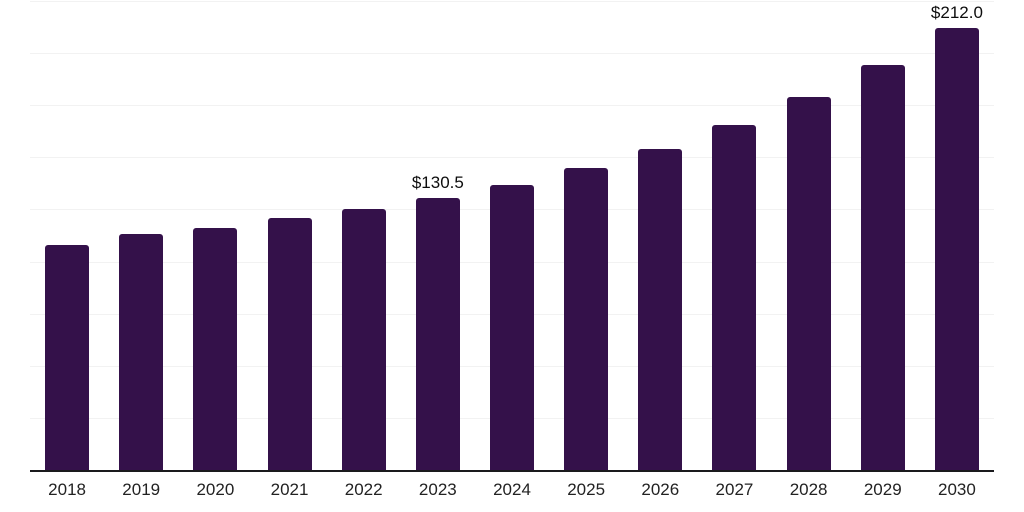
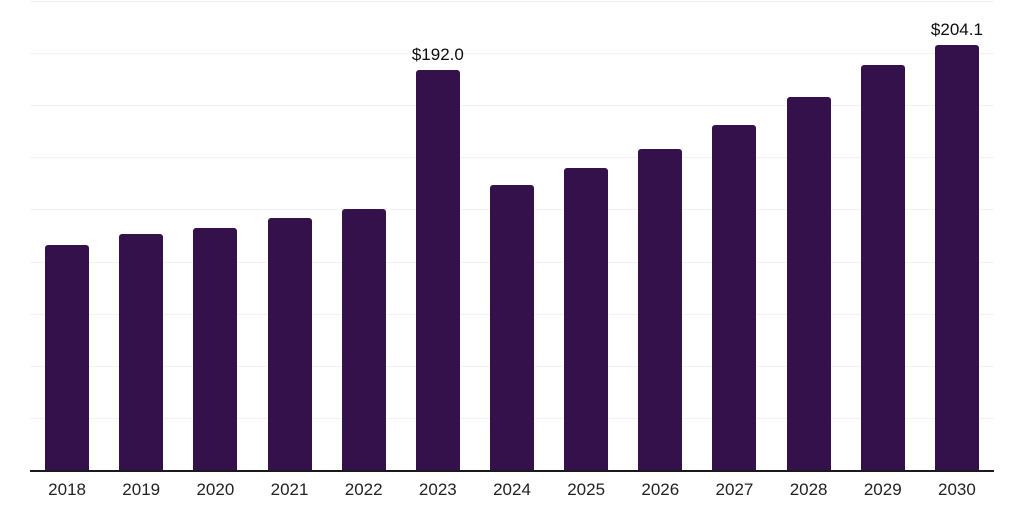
2023: $130.5 -> $192.0
2030: $212.0 -> $204.1
